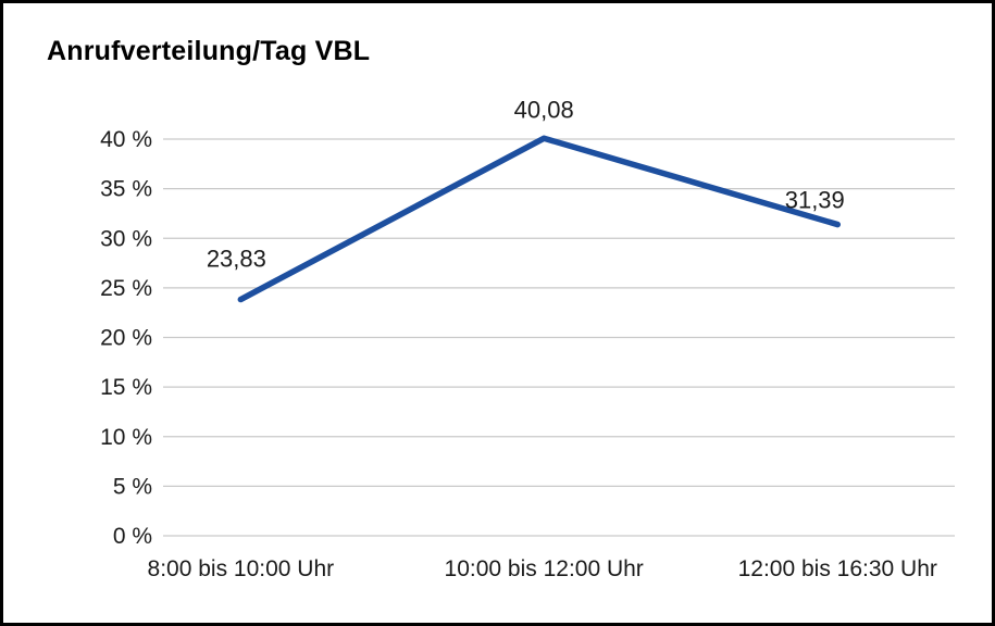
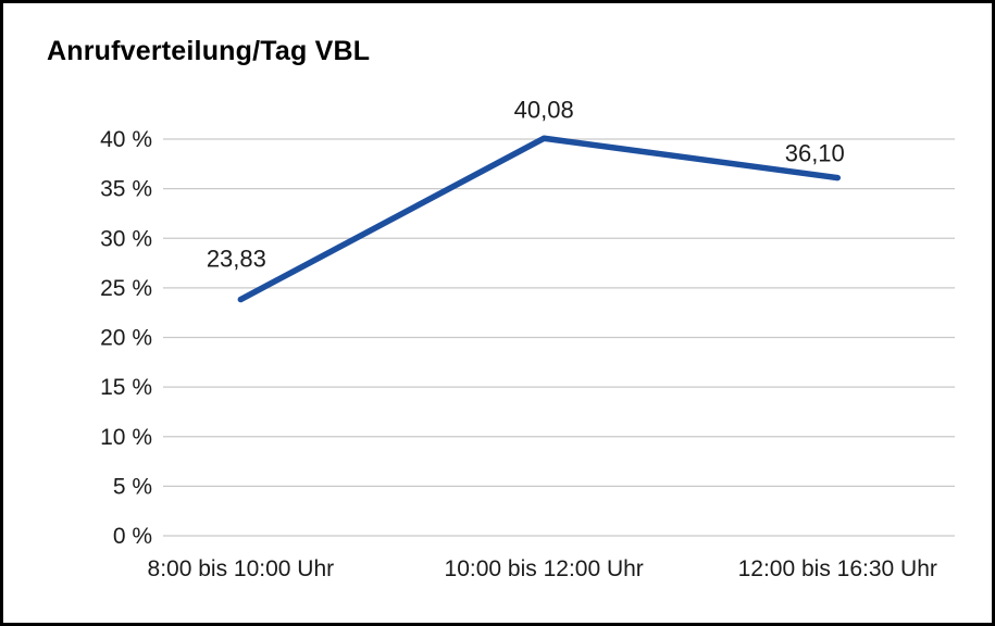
12:00 bis 16:30 Uhr: 31,39 -> 36,10
